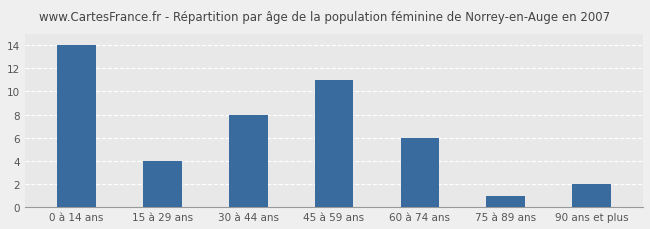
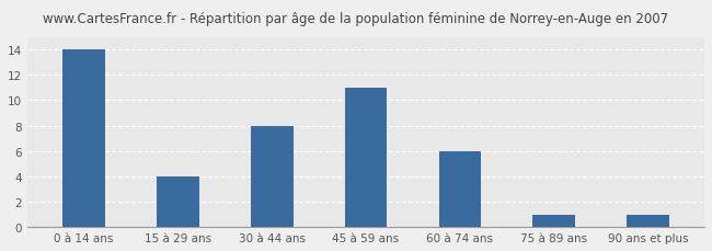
90 ans et plus: 2 -> 1
